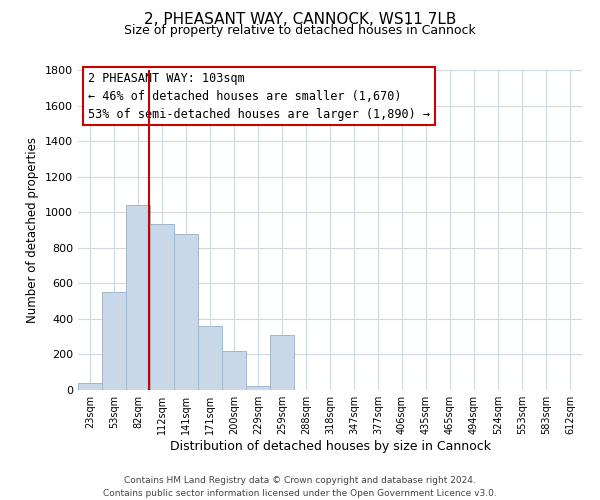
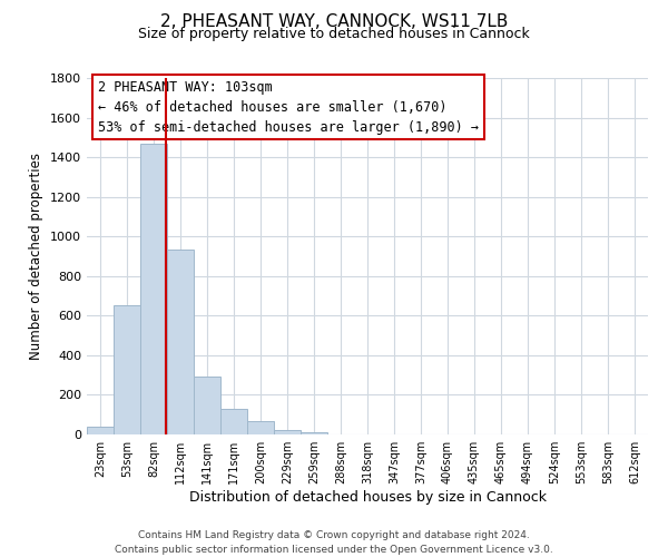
53sqm: 550 -> 650
82sqm: 1040 -> 1470
141sqm: 880 -> 290
171sqm: 360 -> 130
200sqm: 220 -> 60
259sqm: 310 -> 10
